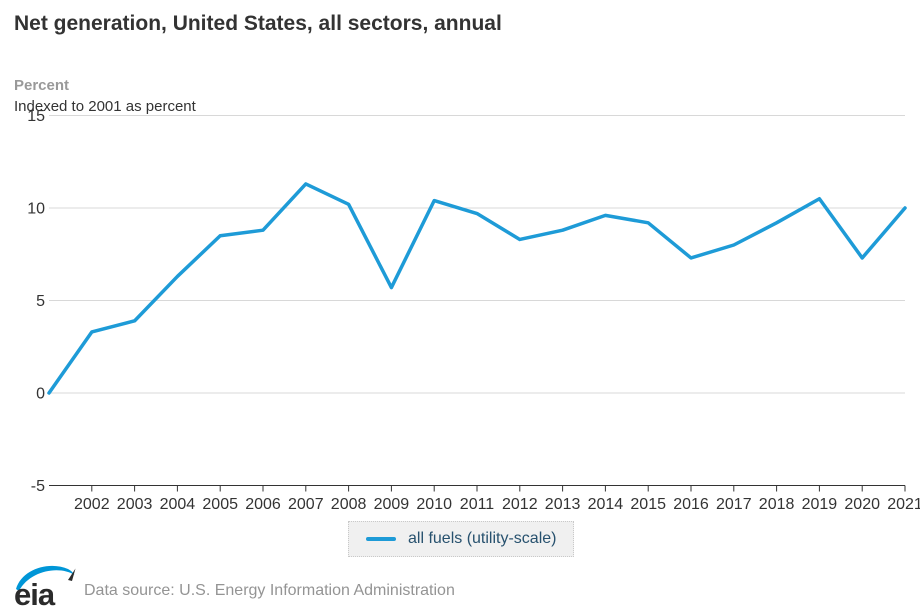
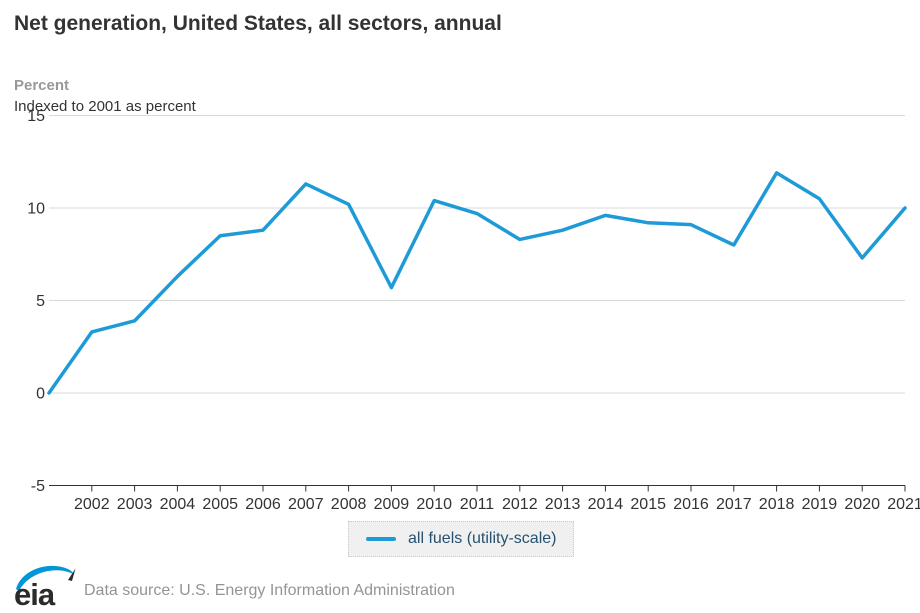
2016: 7.3 -> 9.1
2018: 9.2 -> 11.9
